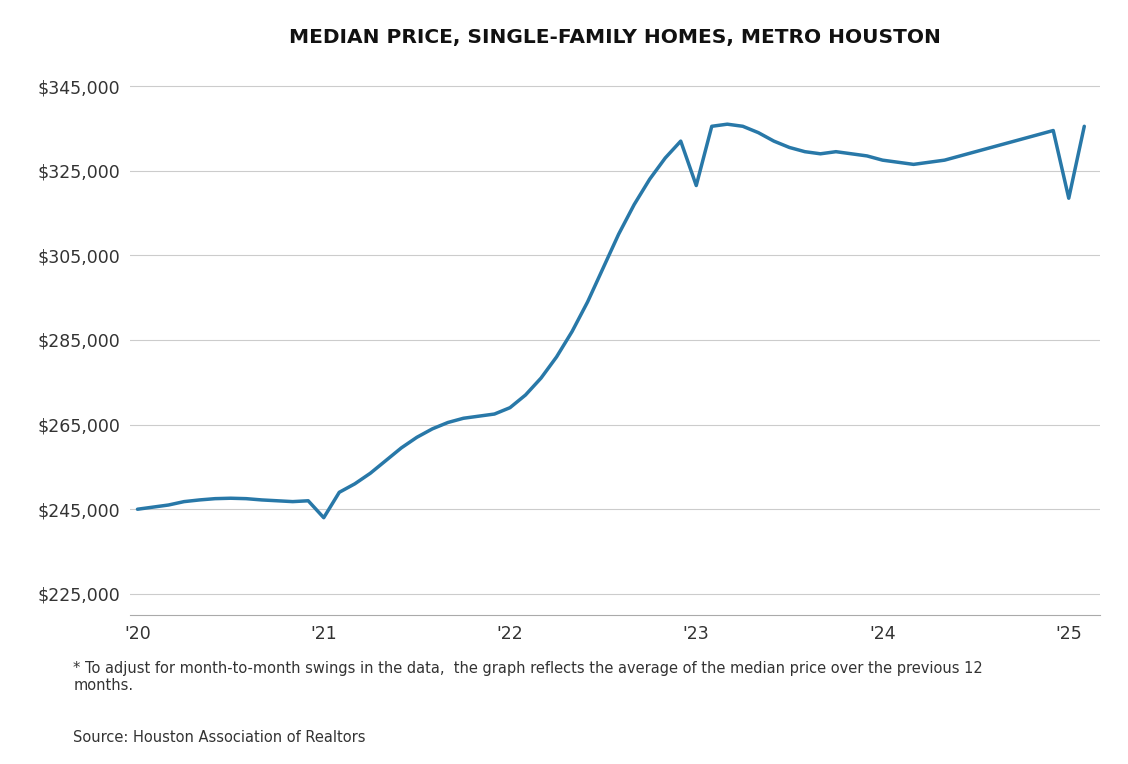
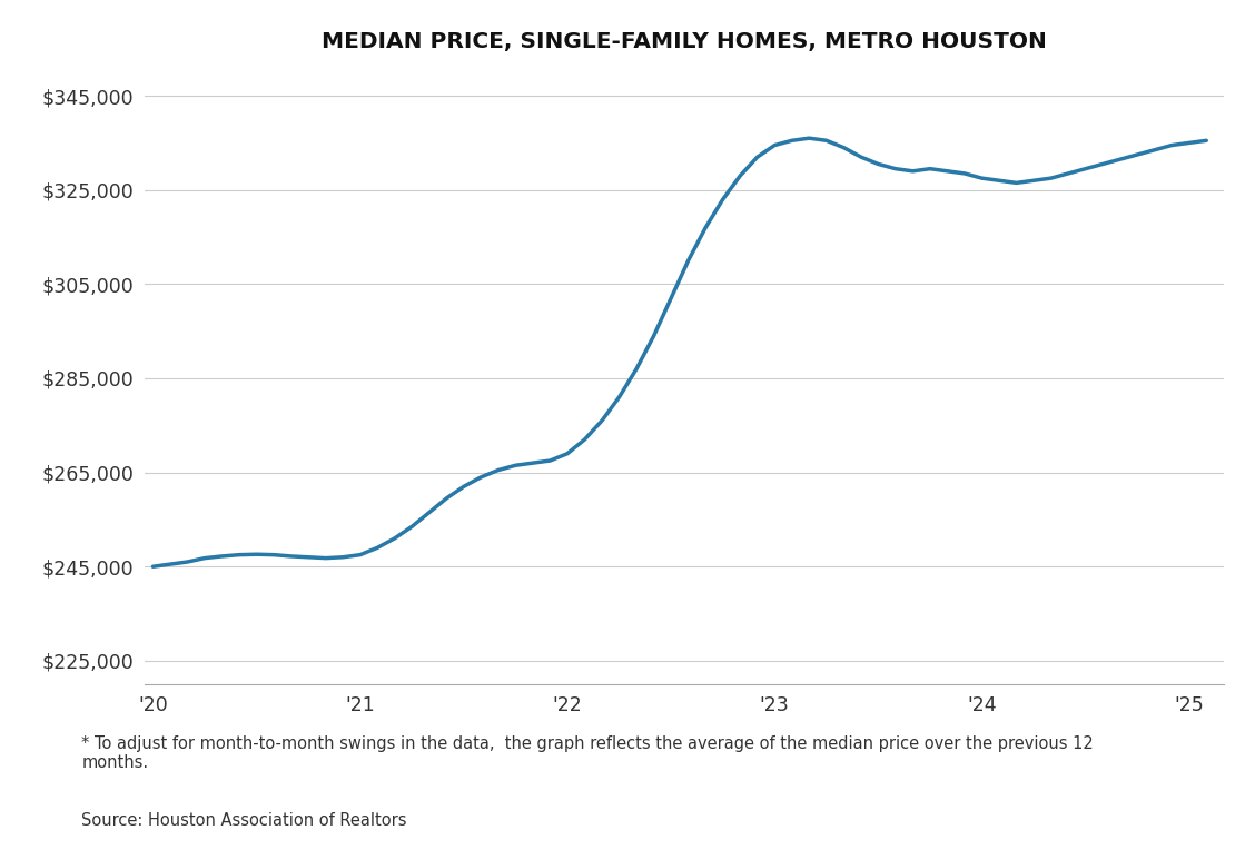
'21: $243,000 -> $247,500
'23: $321,500 -> $334,500
'25: $318,500 -> $335,000
